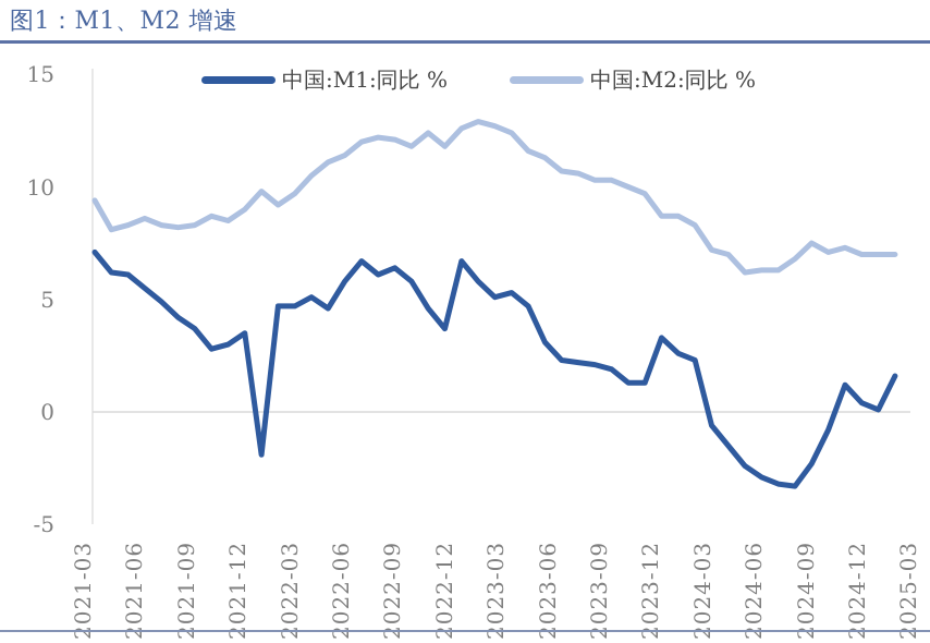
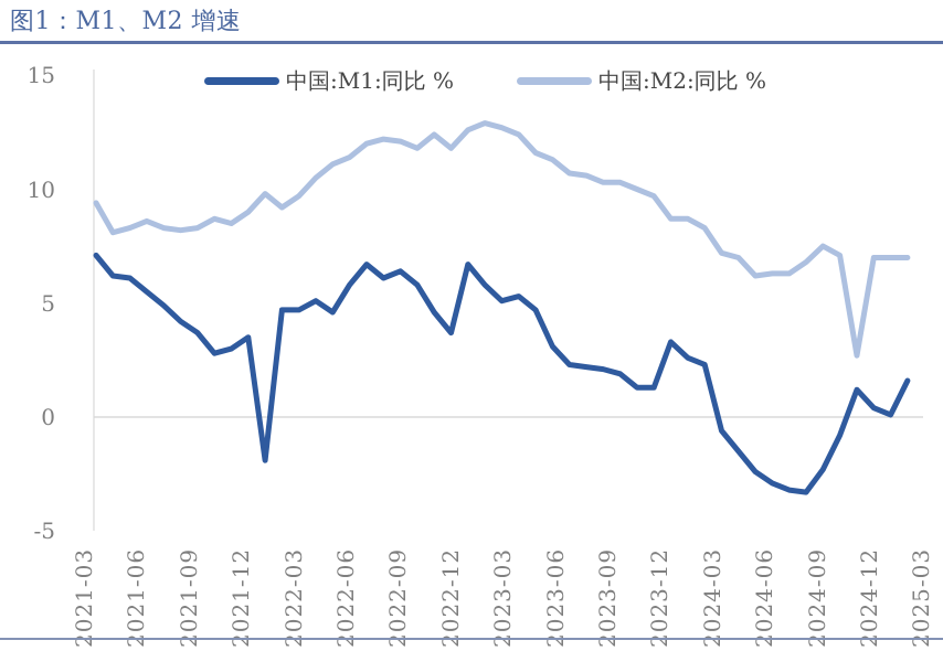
中国:M2:同比 %/2024-12: 7.3 -> 2.7
